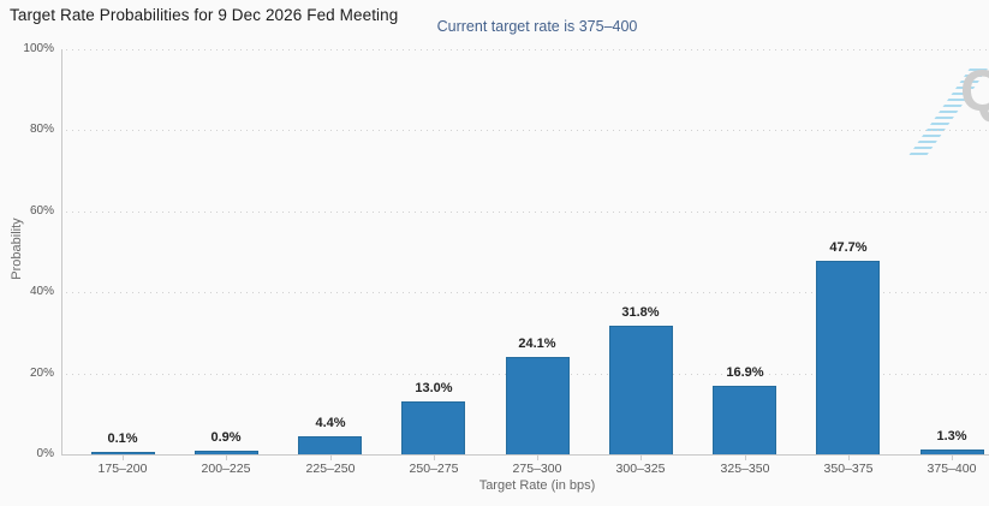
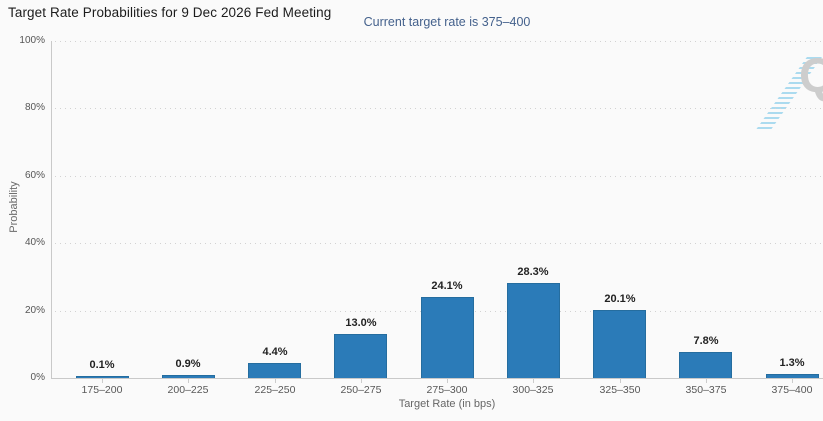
300–325: 31.8% -> 28.3%
325–350: 16.9% -> 20.1%
350–375: 47.7% -> 7.8%
